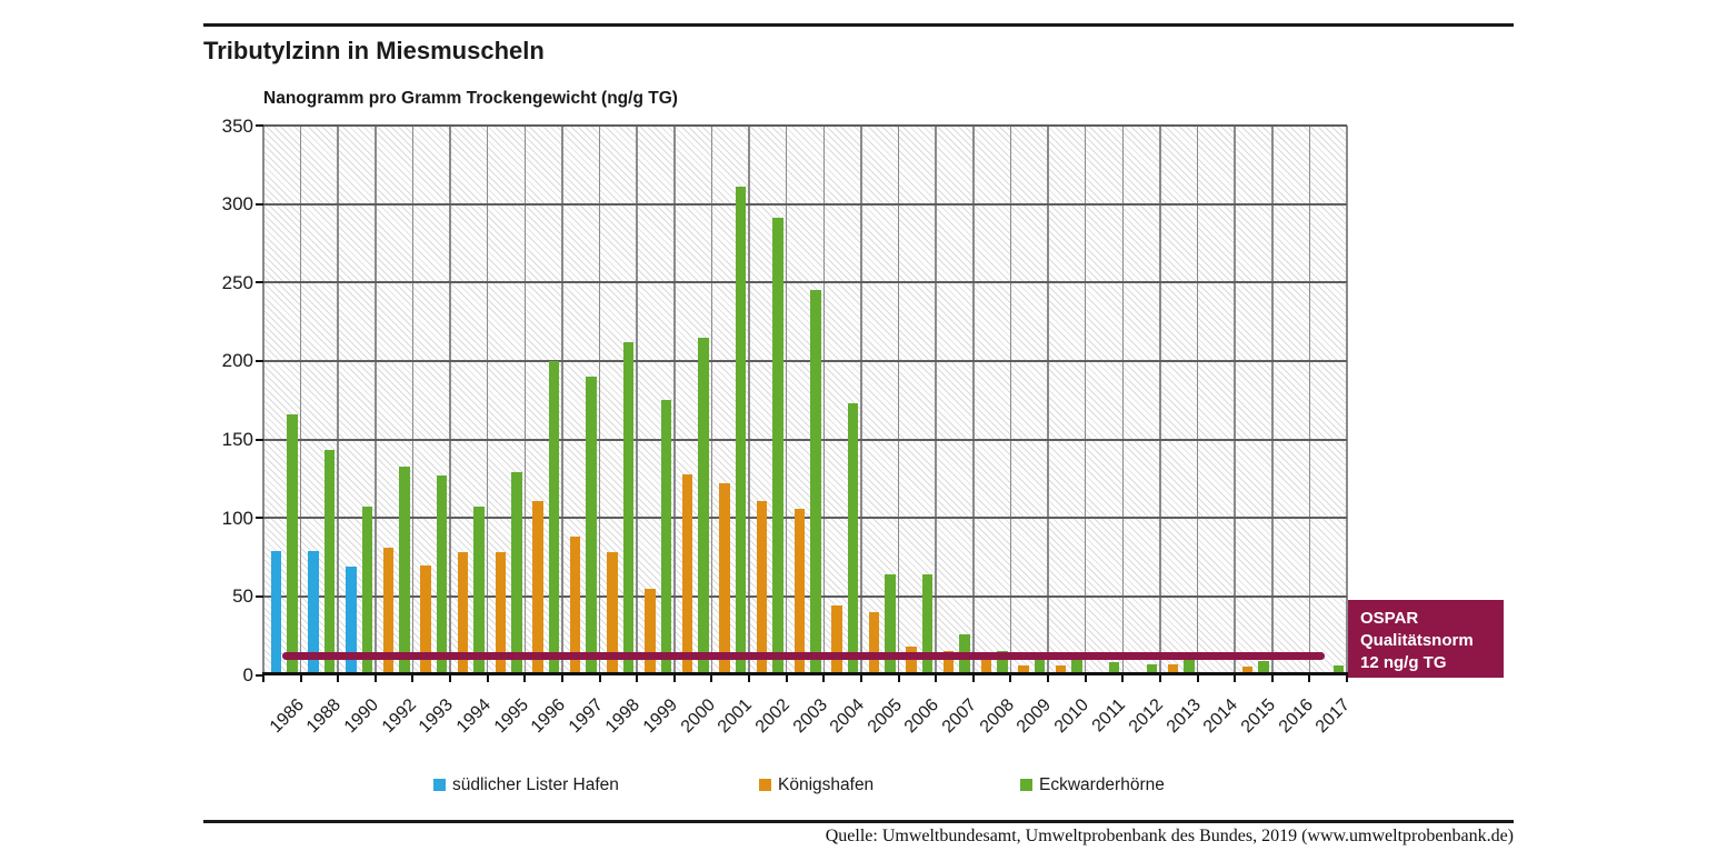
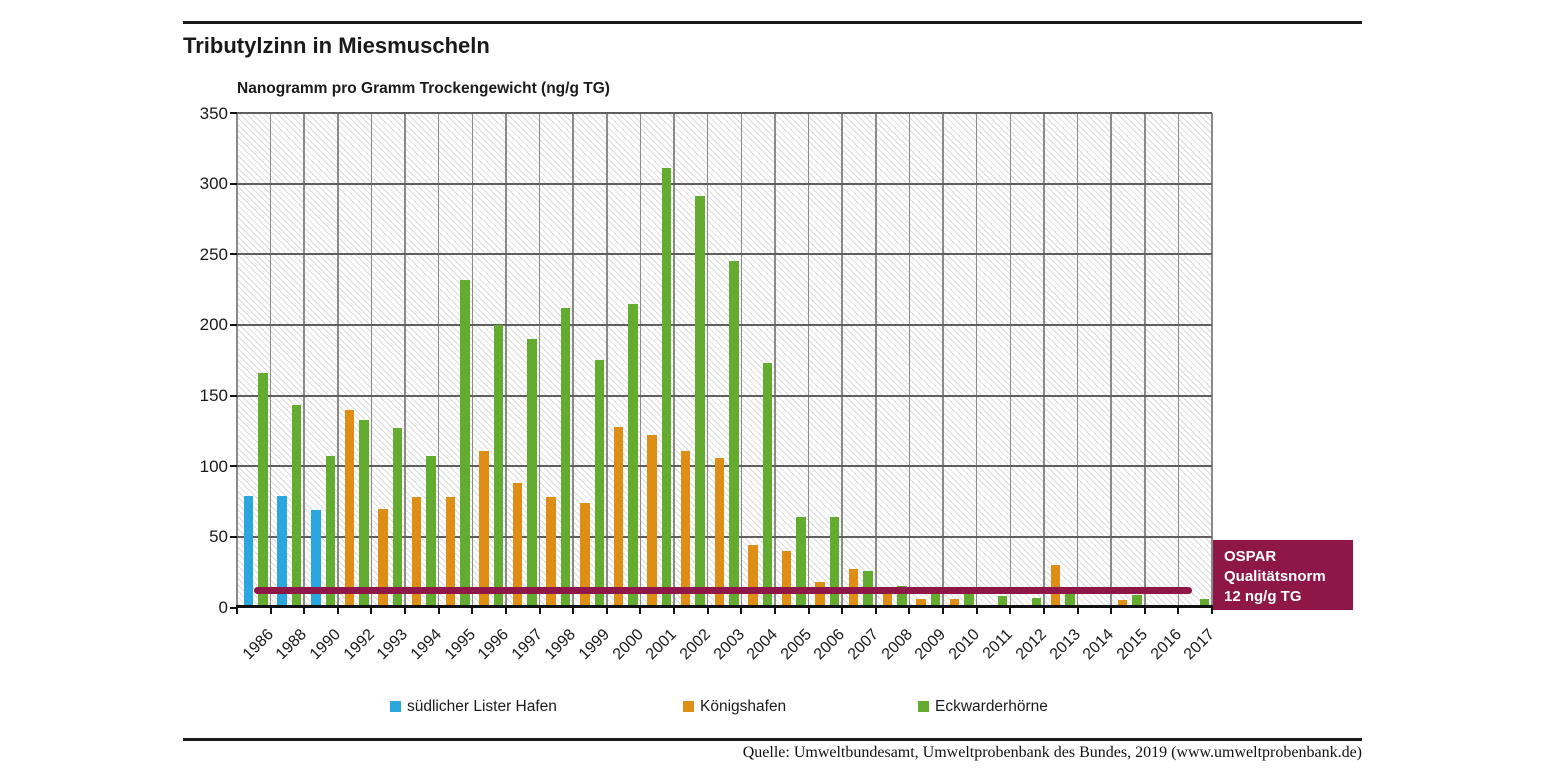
Königshafen/1992: 81 -> 140
Eckwarderhörne/1995: 129 -> 232
Königshafen/1999: 55 -> 74
Königshafen/2007: 15 -> 27
Königshafen/2013: 7 -> 30
